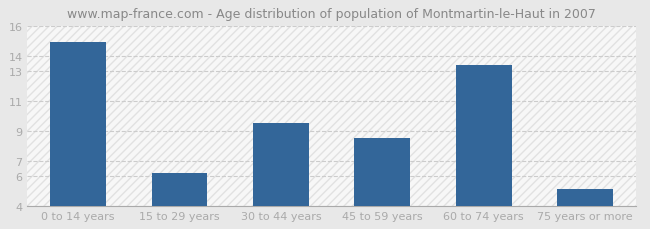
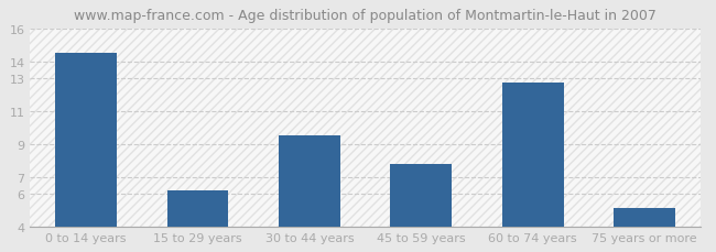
0 to 14 years: 14.9 -> 14.5
45 to 59 years: 8.5 -> 7.8
60 to 74 years: 13.4 -> 12.7
